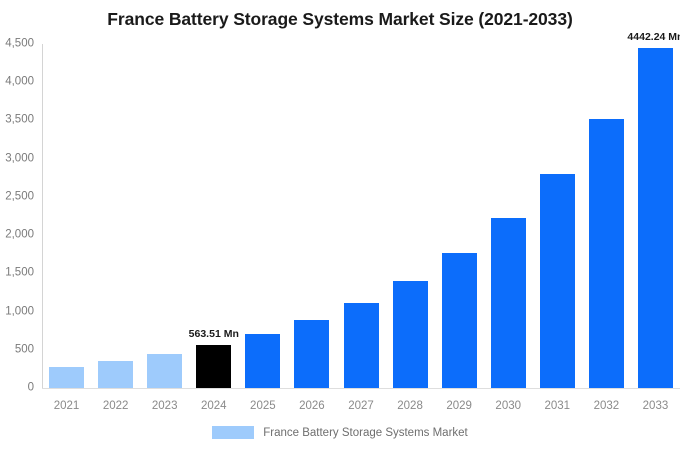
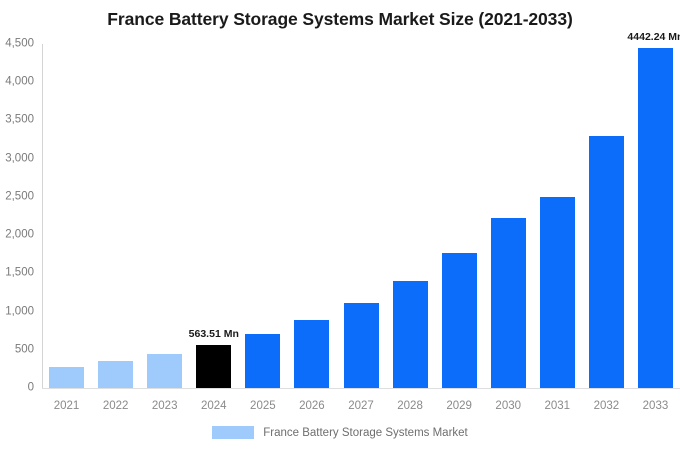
2031: 2800 -> 2500
2032: 3500 -> 3300
